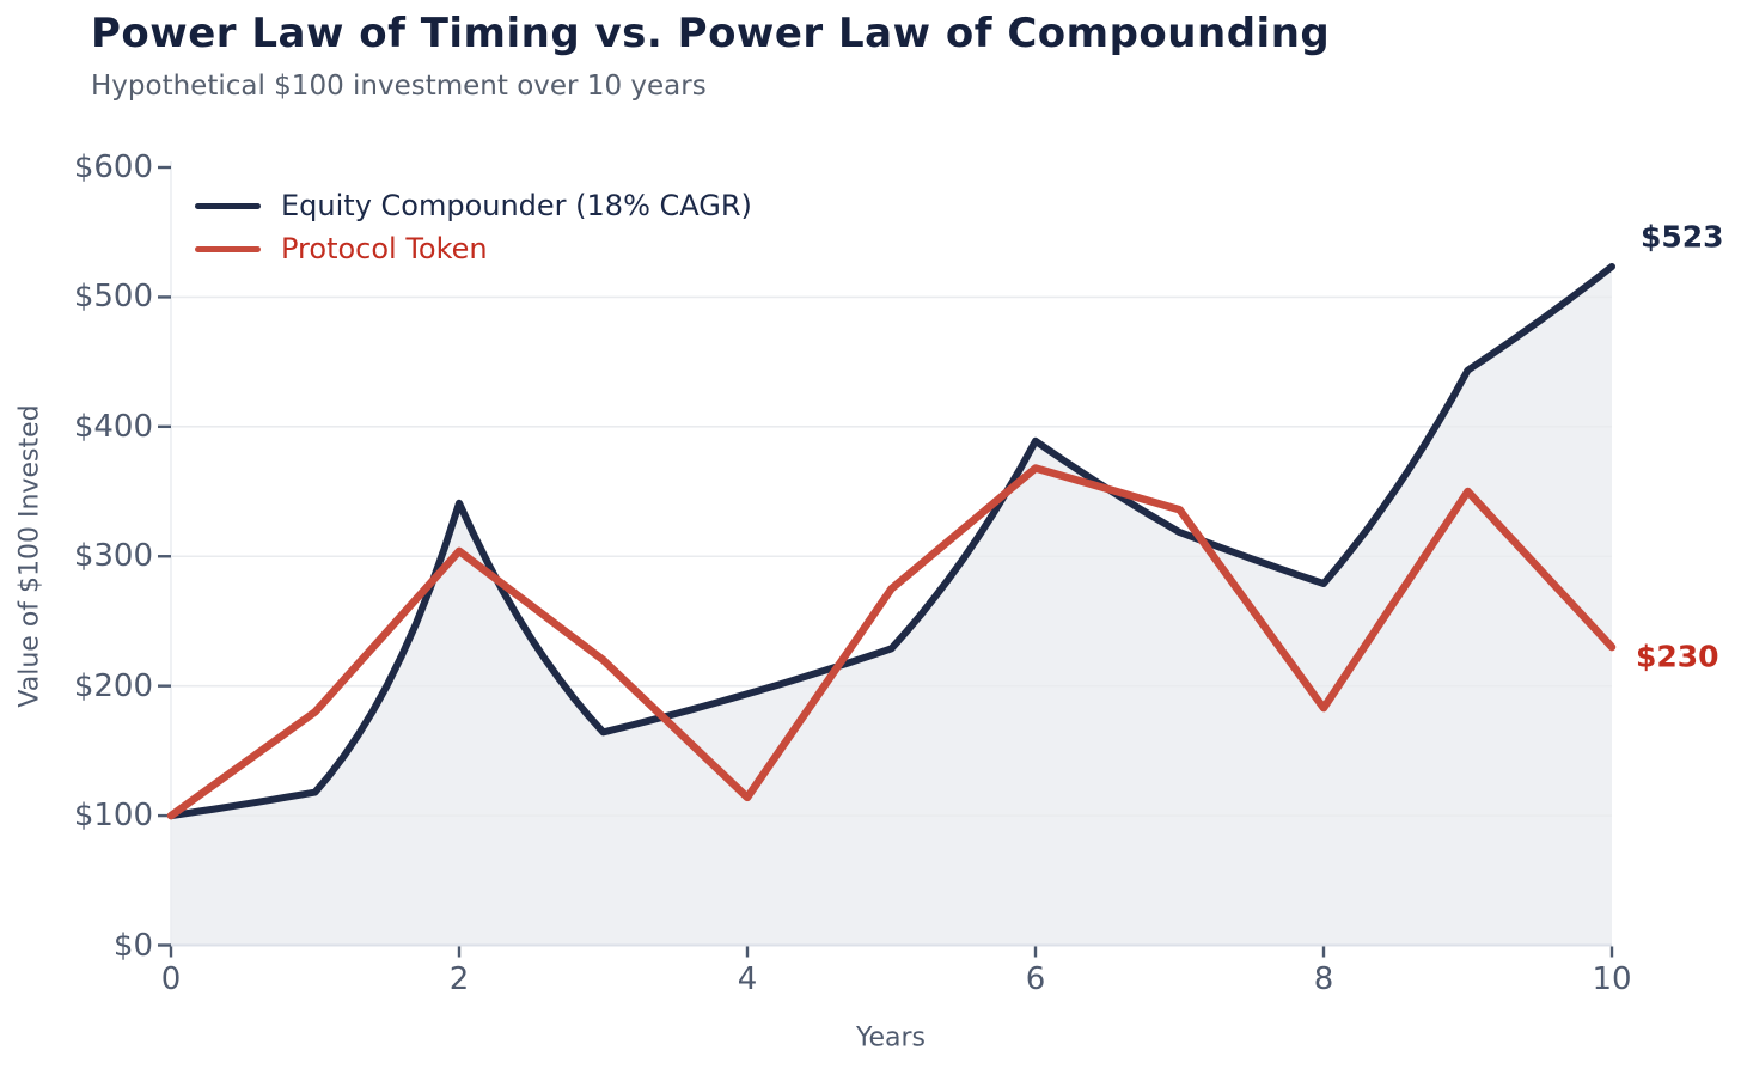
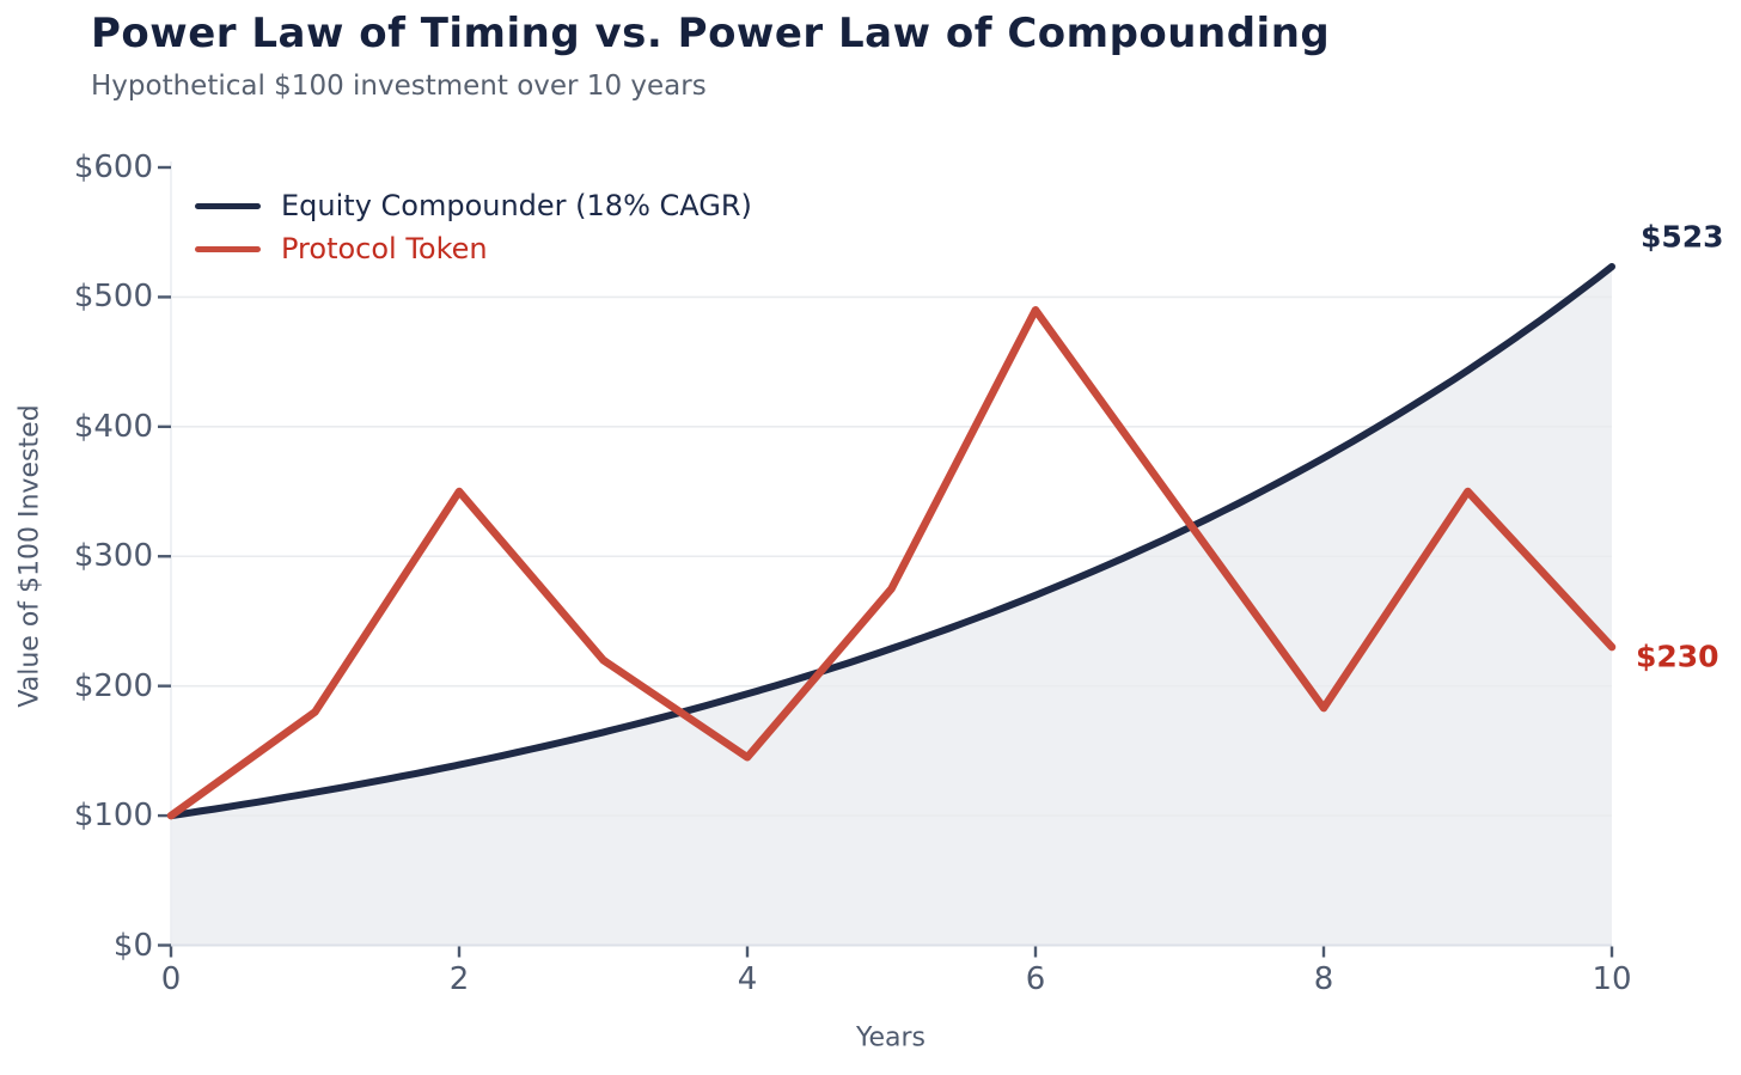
Equity Compounder (18% CAGR)/2: $341 -> $139
Protocol Token/2: $304 -> $350
Protocol Token/4: $114 -> $145
Equity Compounder (18% CAGR)/6: $389 -> $270
Protocol Token/6: $368 -> $490
Equity Compounder (18% CAGR)/8: $279 -> $376
